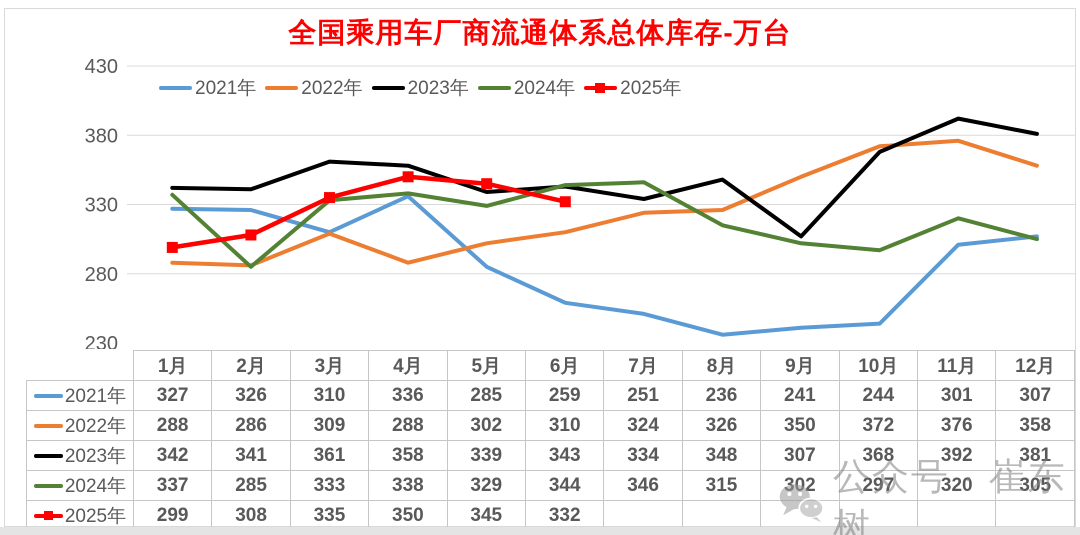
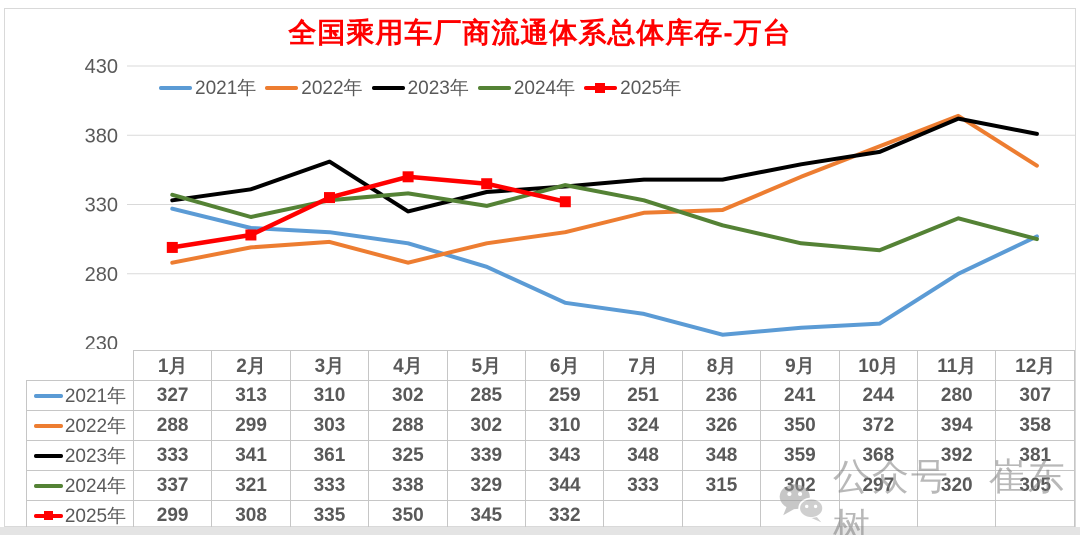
2023年/1月: 342 -> 333
2021年/2月: 326 -> 313
2022年/2月: 286 -> 299
2024年/2月: 285 -> 321
2022年/3月: 309 -> 303
2021年/4月: 336 -> 302
2023年/4月: 358 -> 325
2023年/7月: 334 -> 348
2024年/7月: 346 -> 333
2023年/9月: 307 -> 359
2021年/11月: 301 -> 280
2022年/11月: 376 -> 394
